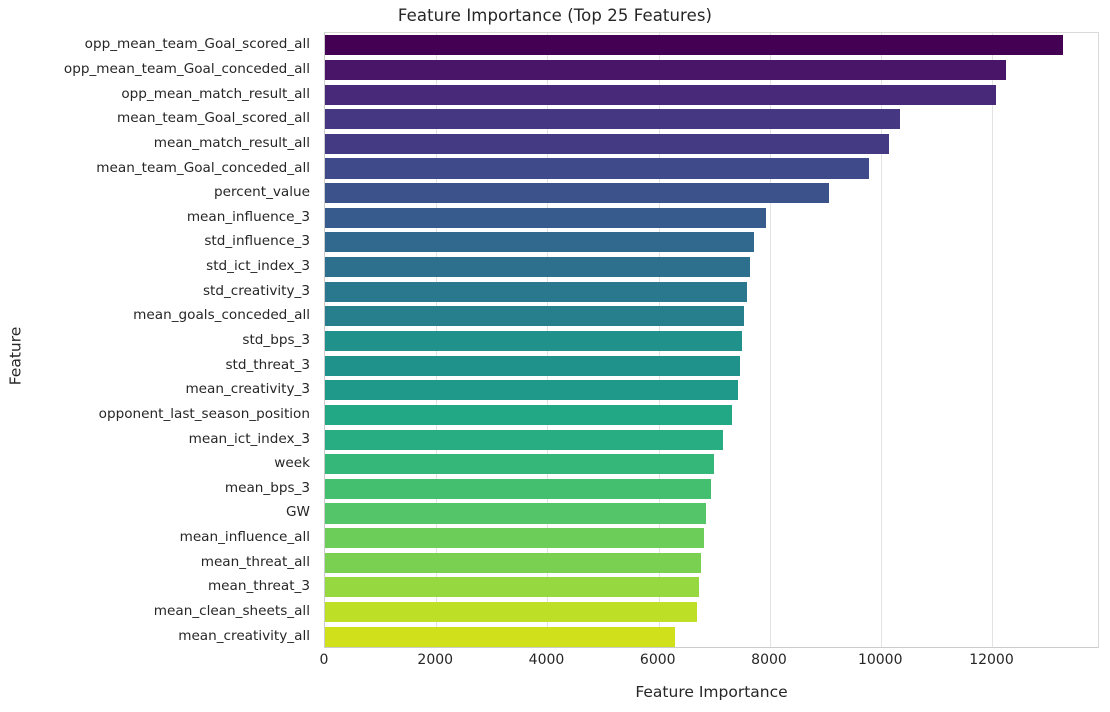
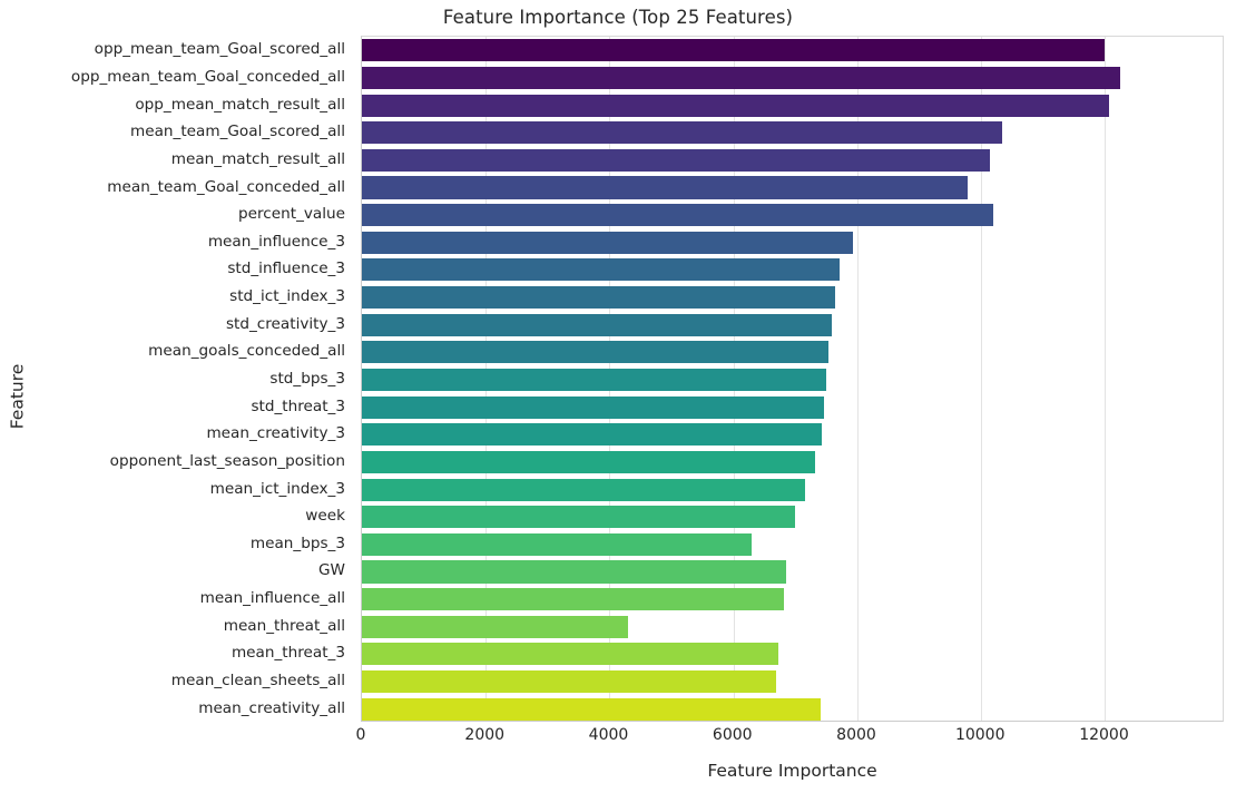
opp_mean_team_Goal_scored_all: 13300 -> 12000
percent_value: 9100 -> 10200
mean_bps_3: 6900 -> 6300
mean_threat_all: 6800 -> 4300
mean_creativity_all: 6300 -> 7400
